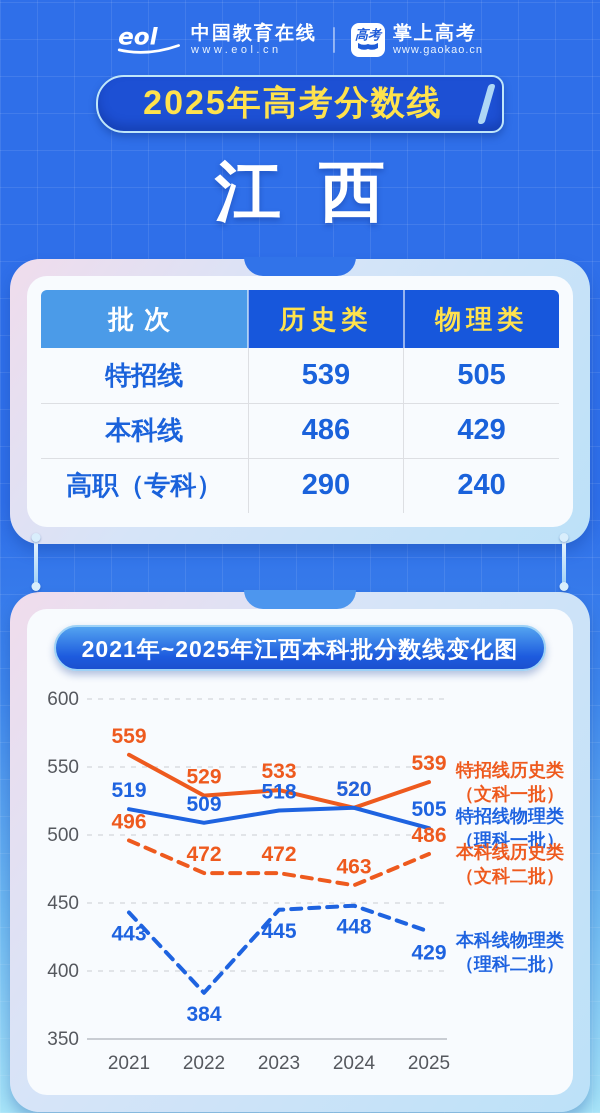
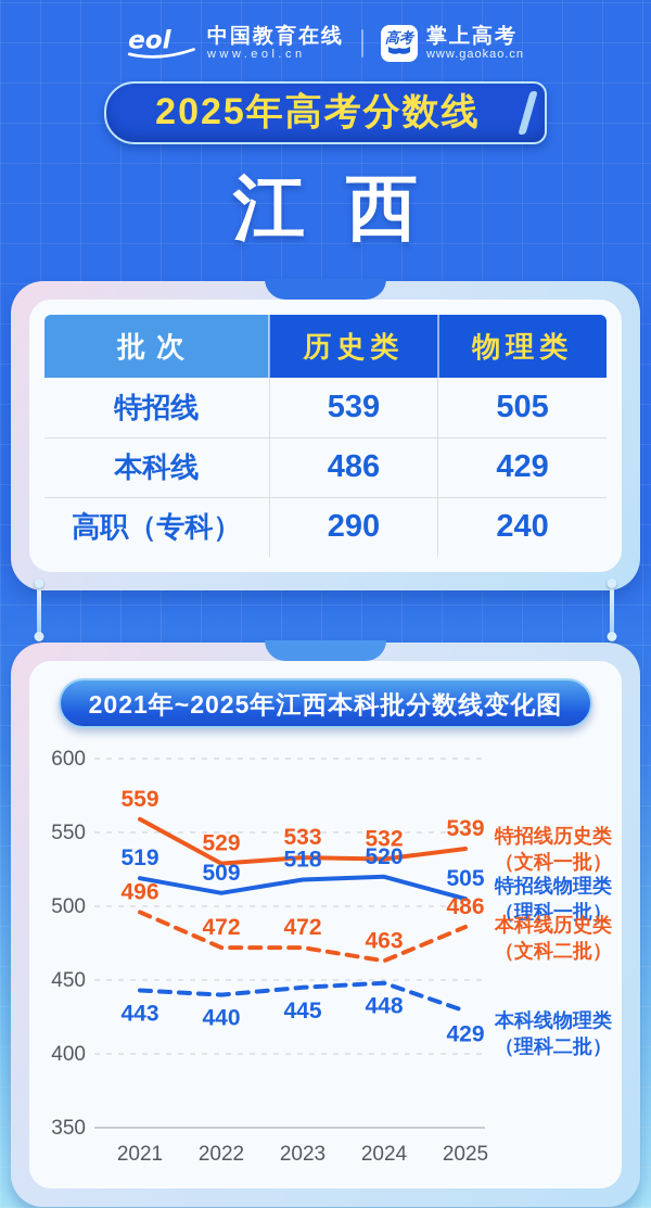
本科线物理类/2022: 384 -> 440
特招线历史类/2024: 520 -> 532
